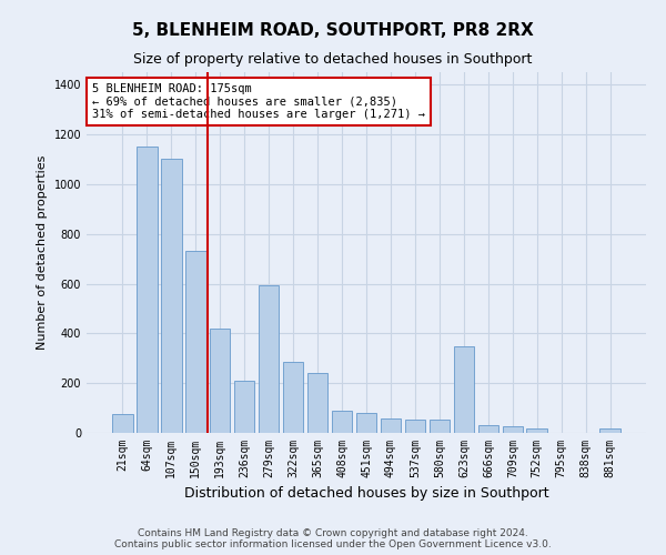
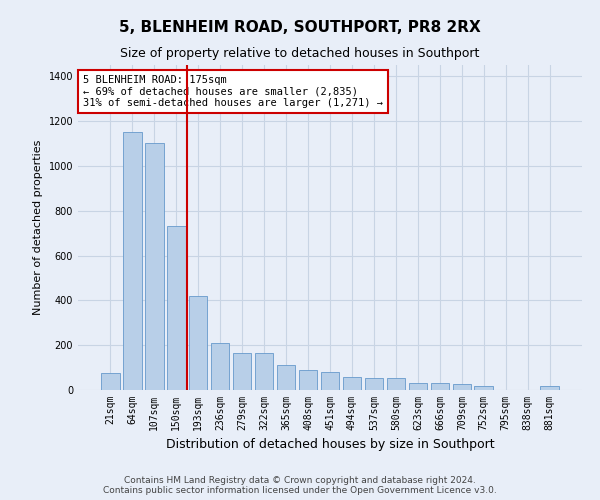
279sqm: 595 -> 165
322sqm: 285 -> 165
365sqm: 240 -> 110
623sqm: 350 -> 30
